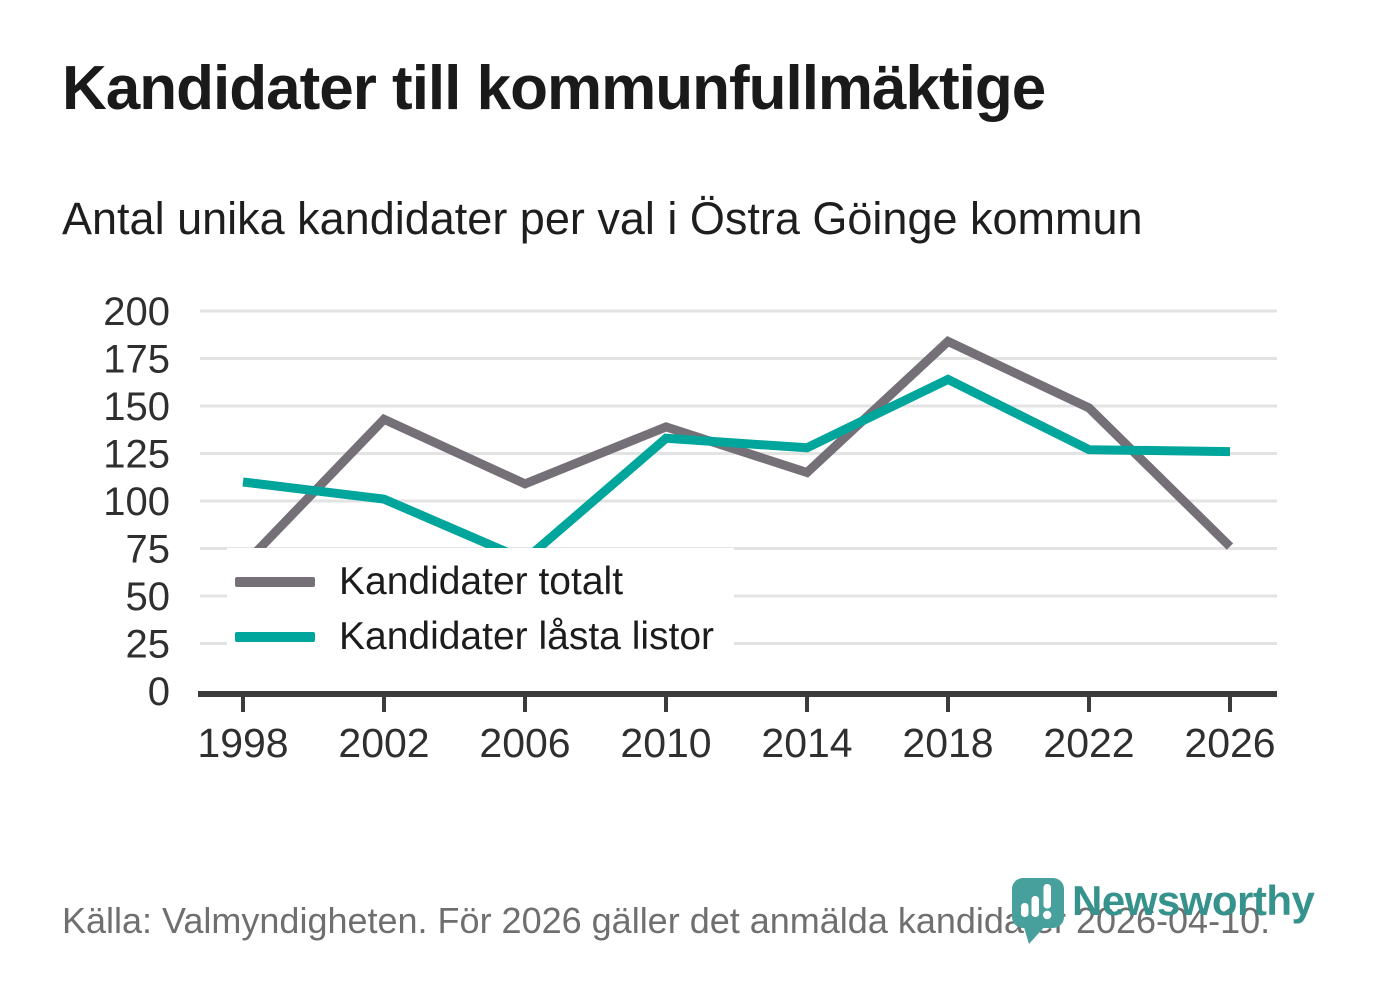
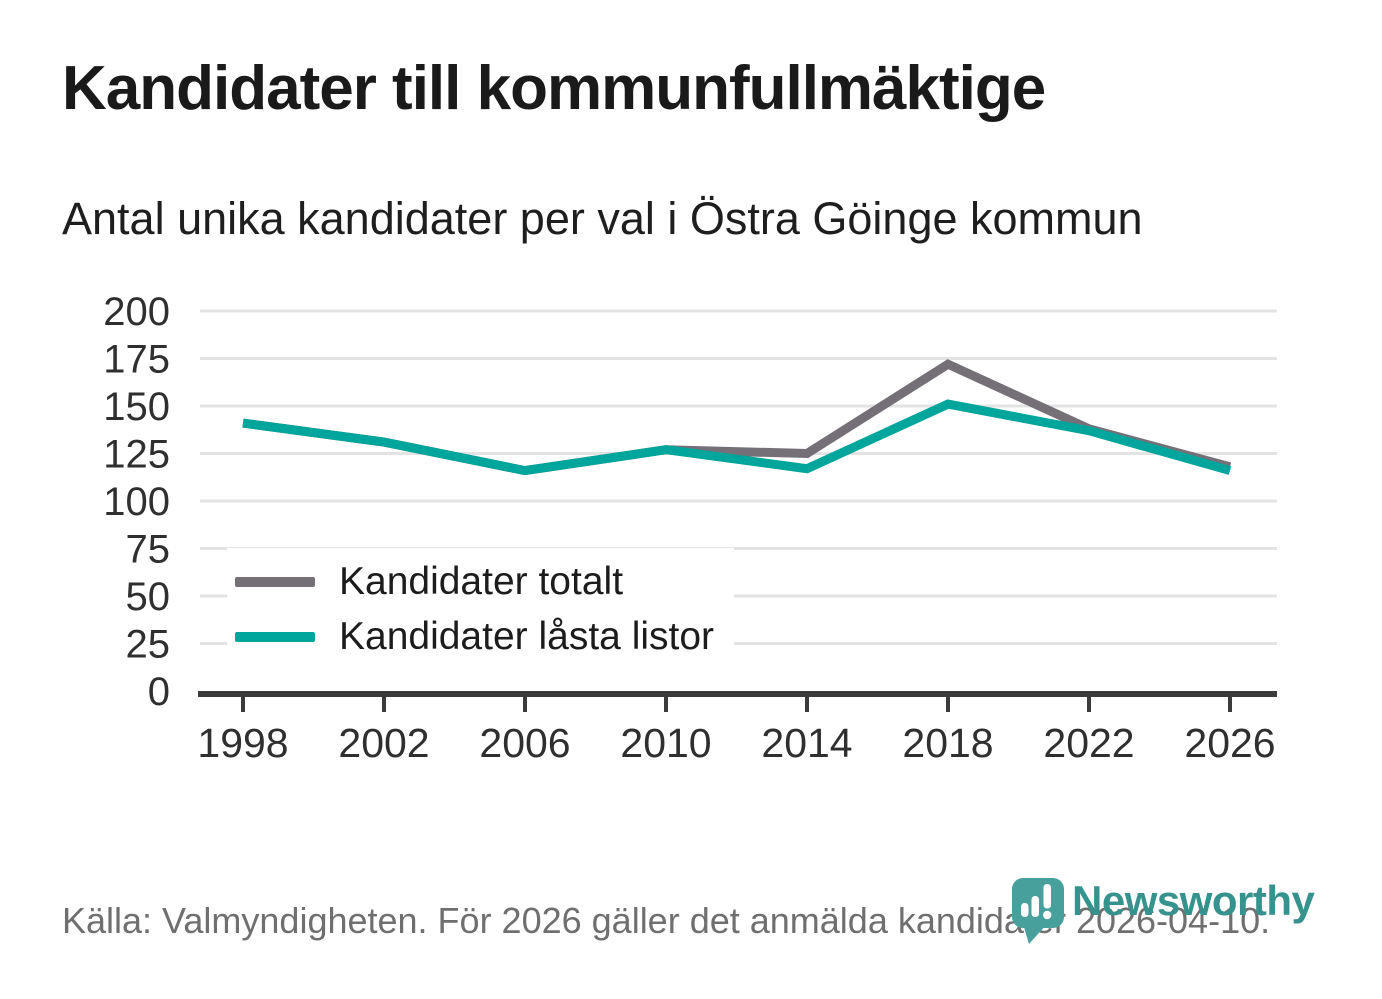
Kandidater totalt/1998: 66 -> 141
Kandidater låsta listor/1998: 110 -> 141
Kandidater totalt/2002: 143 -> 131
Kandidater låsta listor/2002: 101 -> 131
Kandidater totalt/2006: 109 -> 116
Kandidater låsta listor/2006: 69 -> 116
Kandidater totalt/2010: 139 -> 127
Kandidater låsta listor/2010: 133 -> 127
Kandidater totalt/2014: 115 -> 125
Kandidater låsta listor/2014: 128 -> 117
Kandidater totalt/2018: 184 -> 172
Kandidater låsta listor/2018: 164 -> 151
Kandidater totalt/2022: 149 -> 138
Kandidater låsta listor/2022: 127 -> 137
Kandidater totalt/2026: 76 -> 118
Kandidater låsta listor/2026: 126 -> 116
